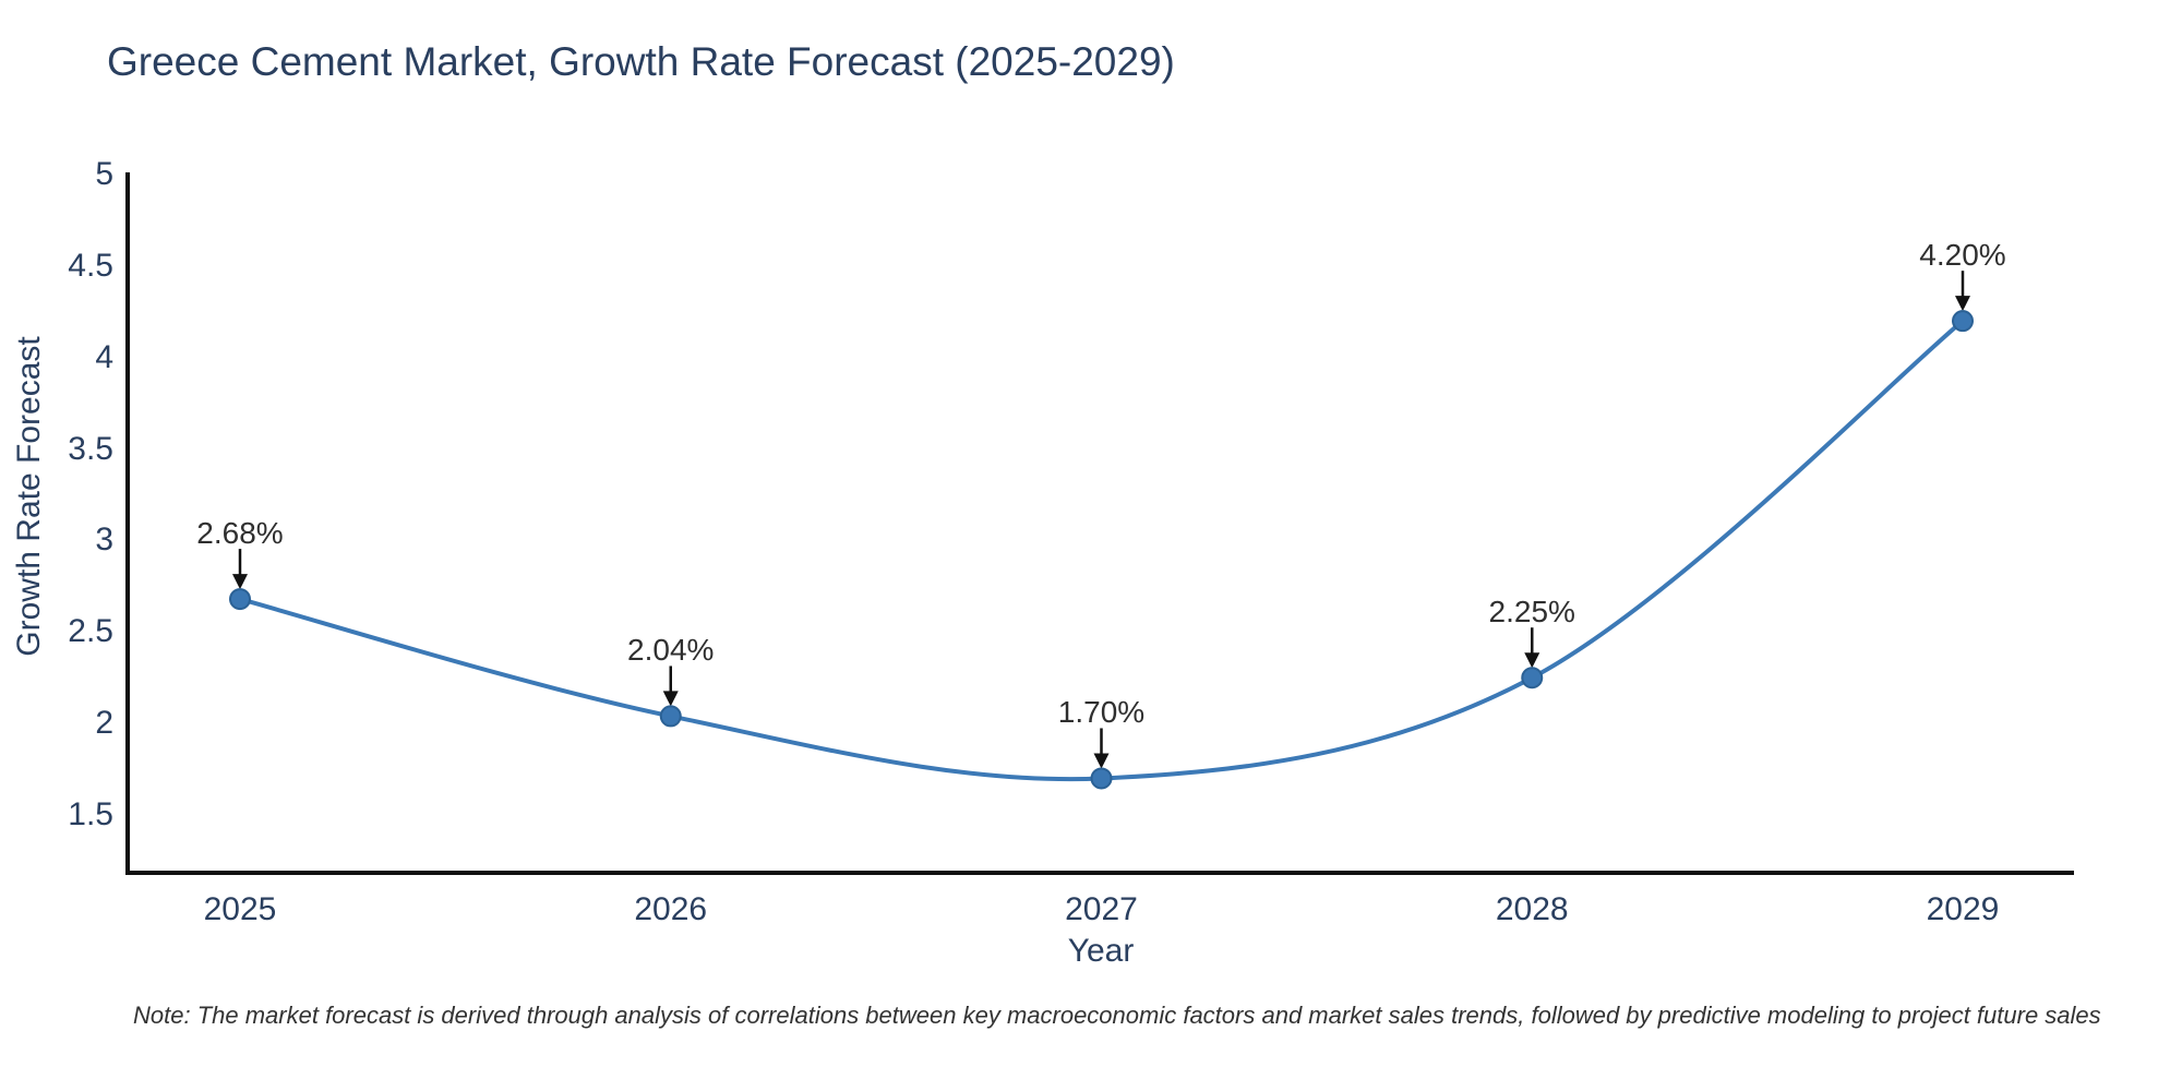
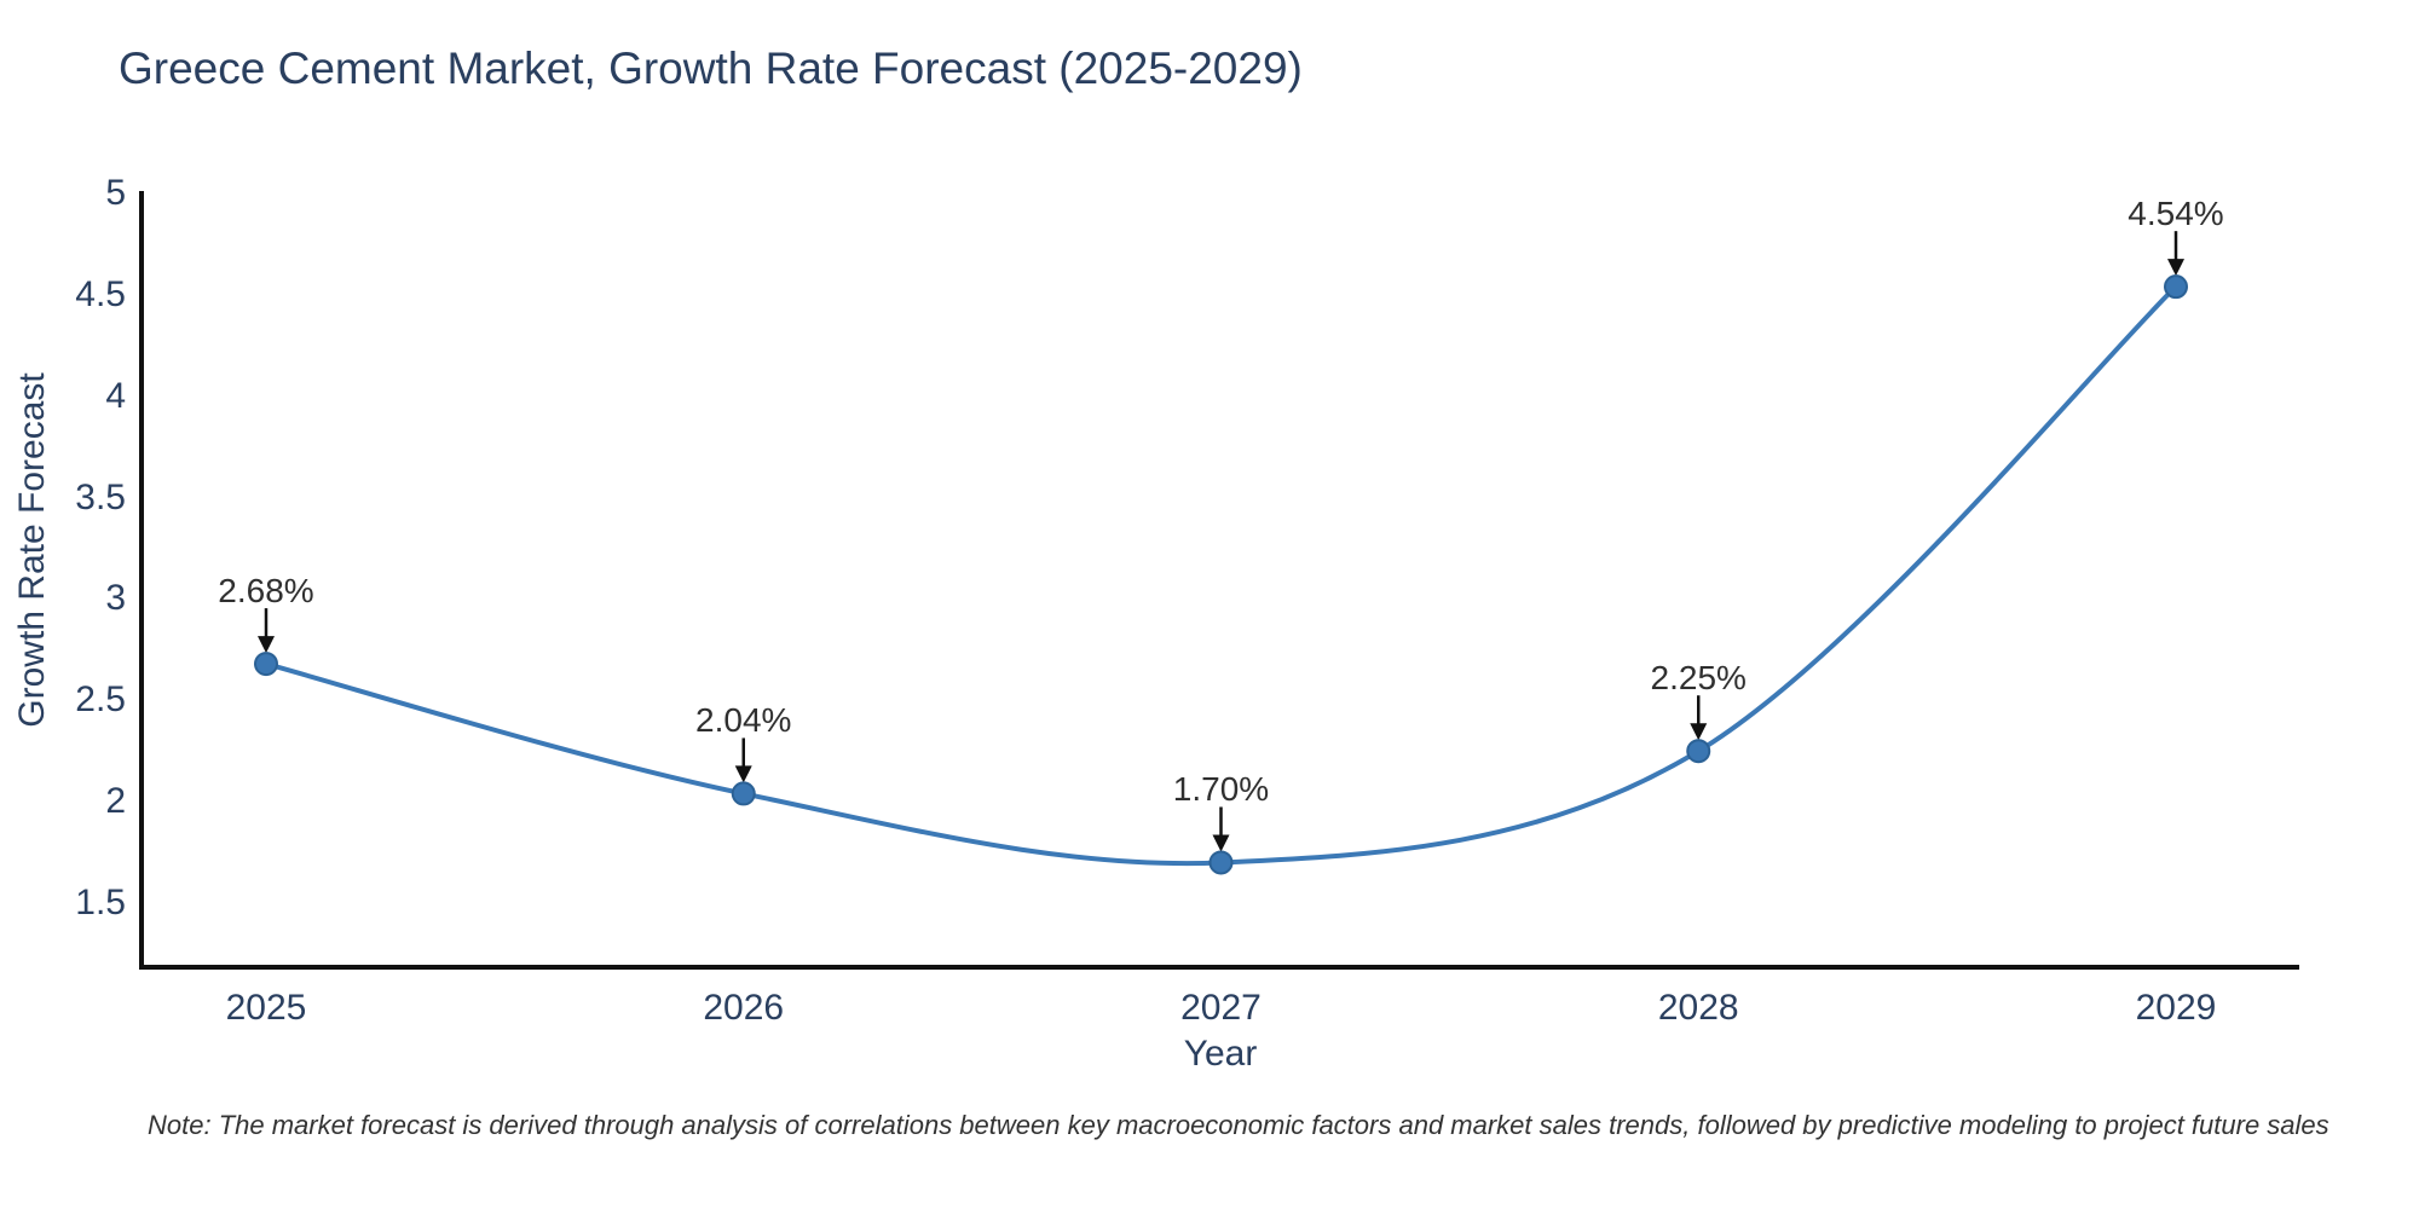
2029: 4.20% -> 4.54%
